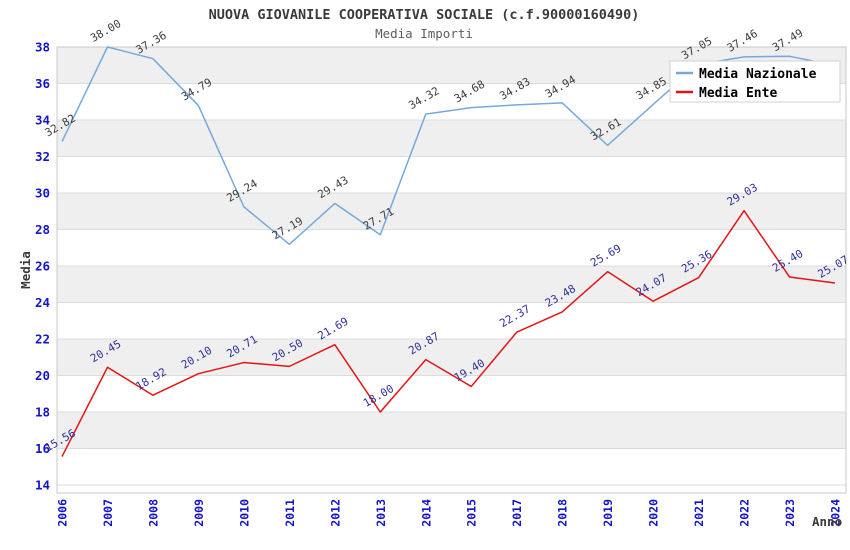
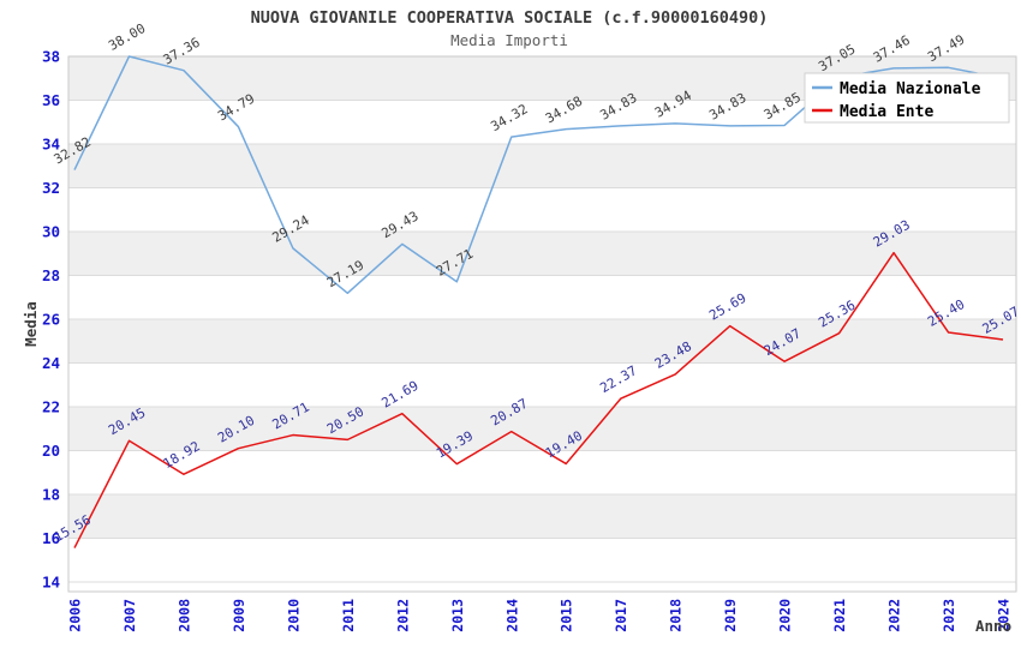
Media Ente/2013: 18.00 -> 19.39
Media Nazionale/2019: 32.61 -> 34.83
